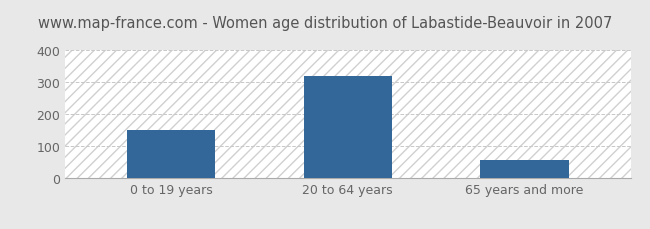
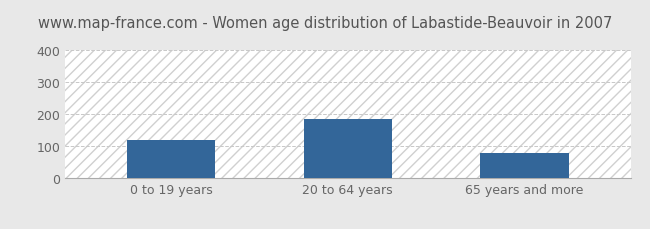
0 to 19 years: 150 -> 120
20 to 64 years: 318 -> 185
65 years and more: 57 -> 80
